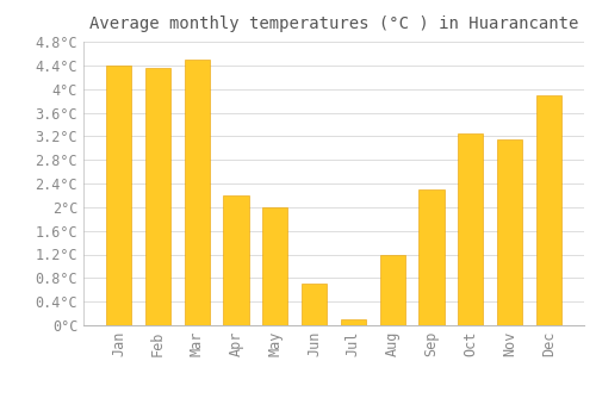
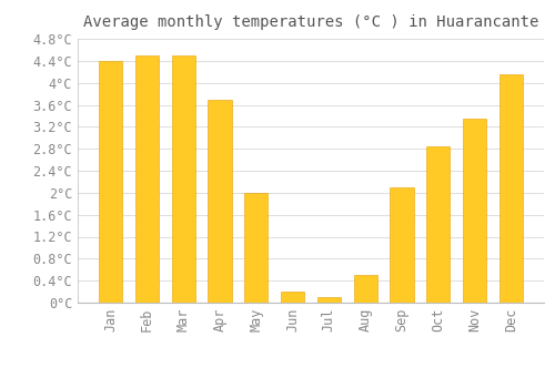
Feb: 4.35°C -> 4.50°C
Apr: 2.20°C -> 3.70°C
Jun: 0.70°C -> 0.20°C
Aug: 1.20°C -> 0.50°C
Sep: 2.30°C -> 2.10°C
Oct: 3.25°C -> 2.85°C
Nov: 3.15°C -> 3.35°C
Dec: 3.90°C -> 4.15°C
